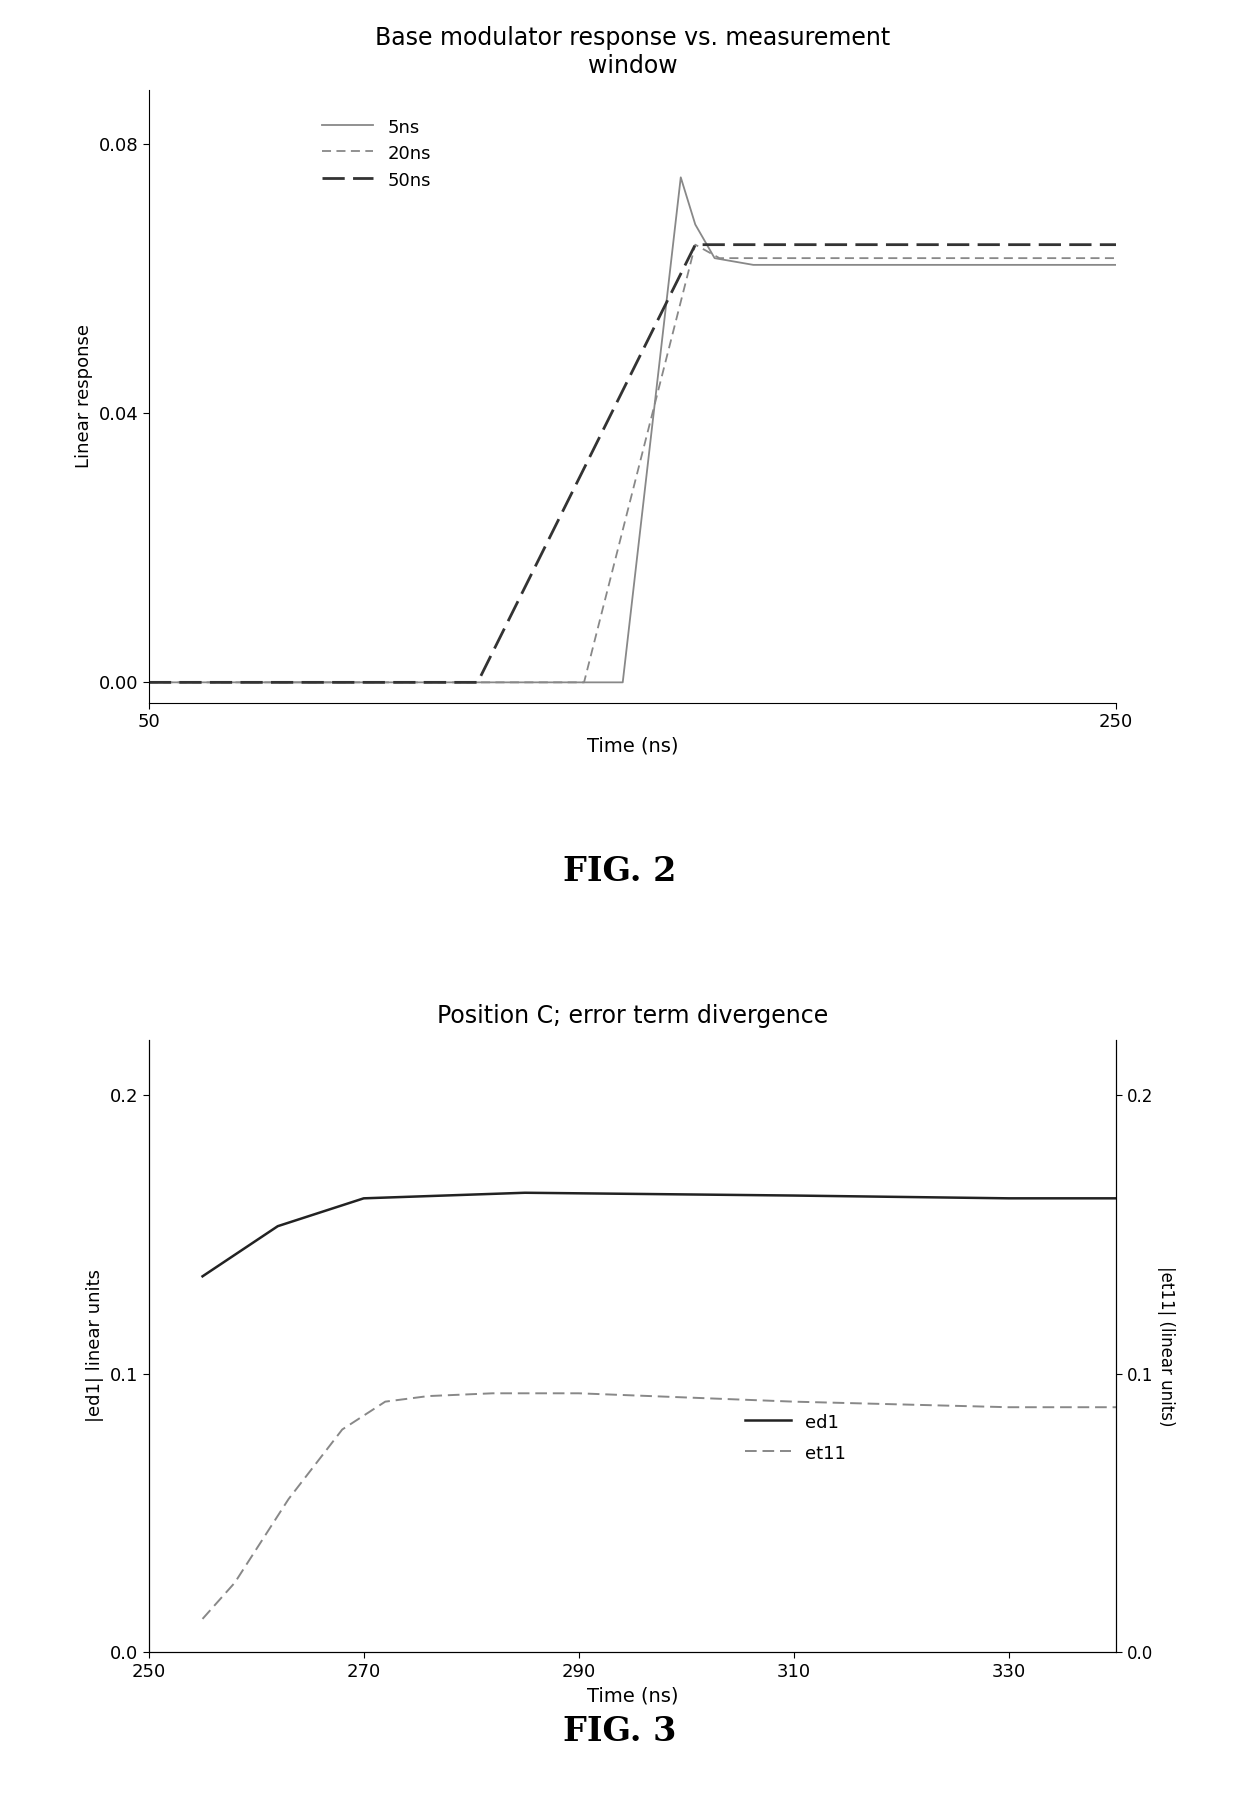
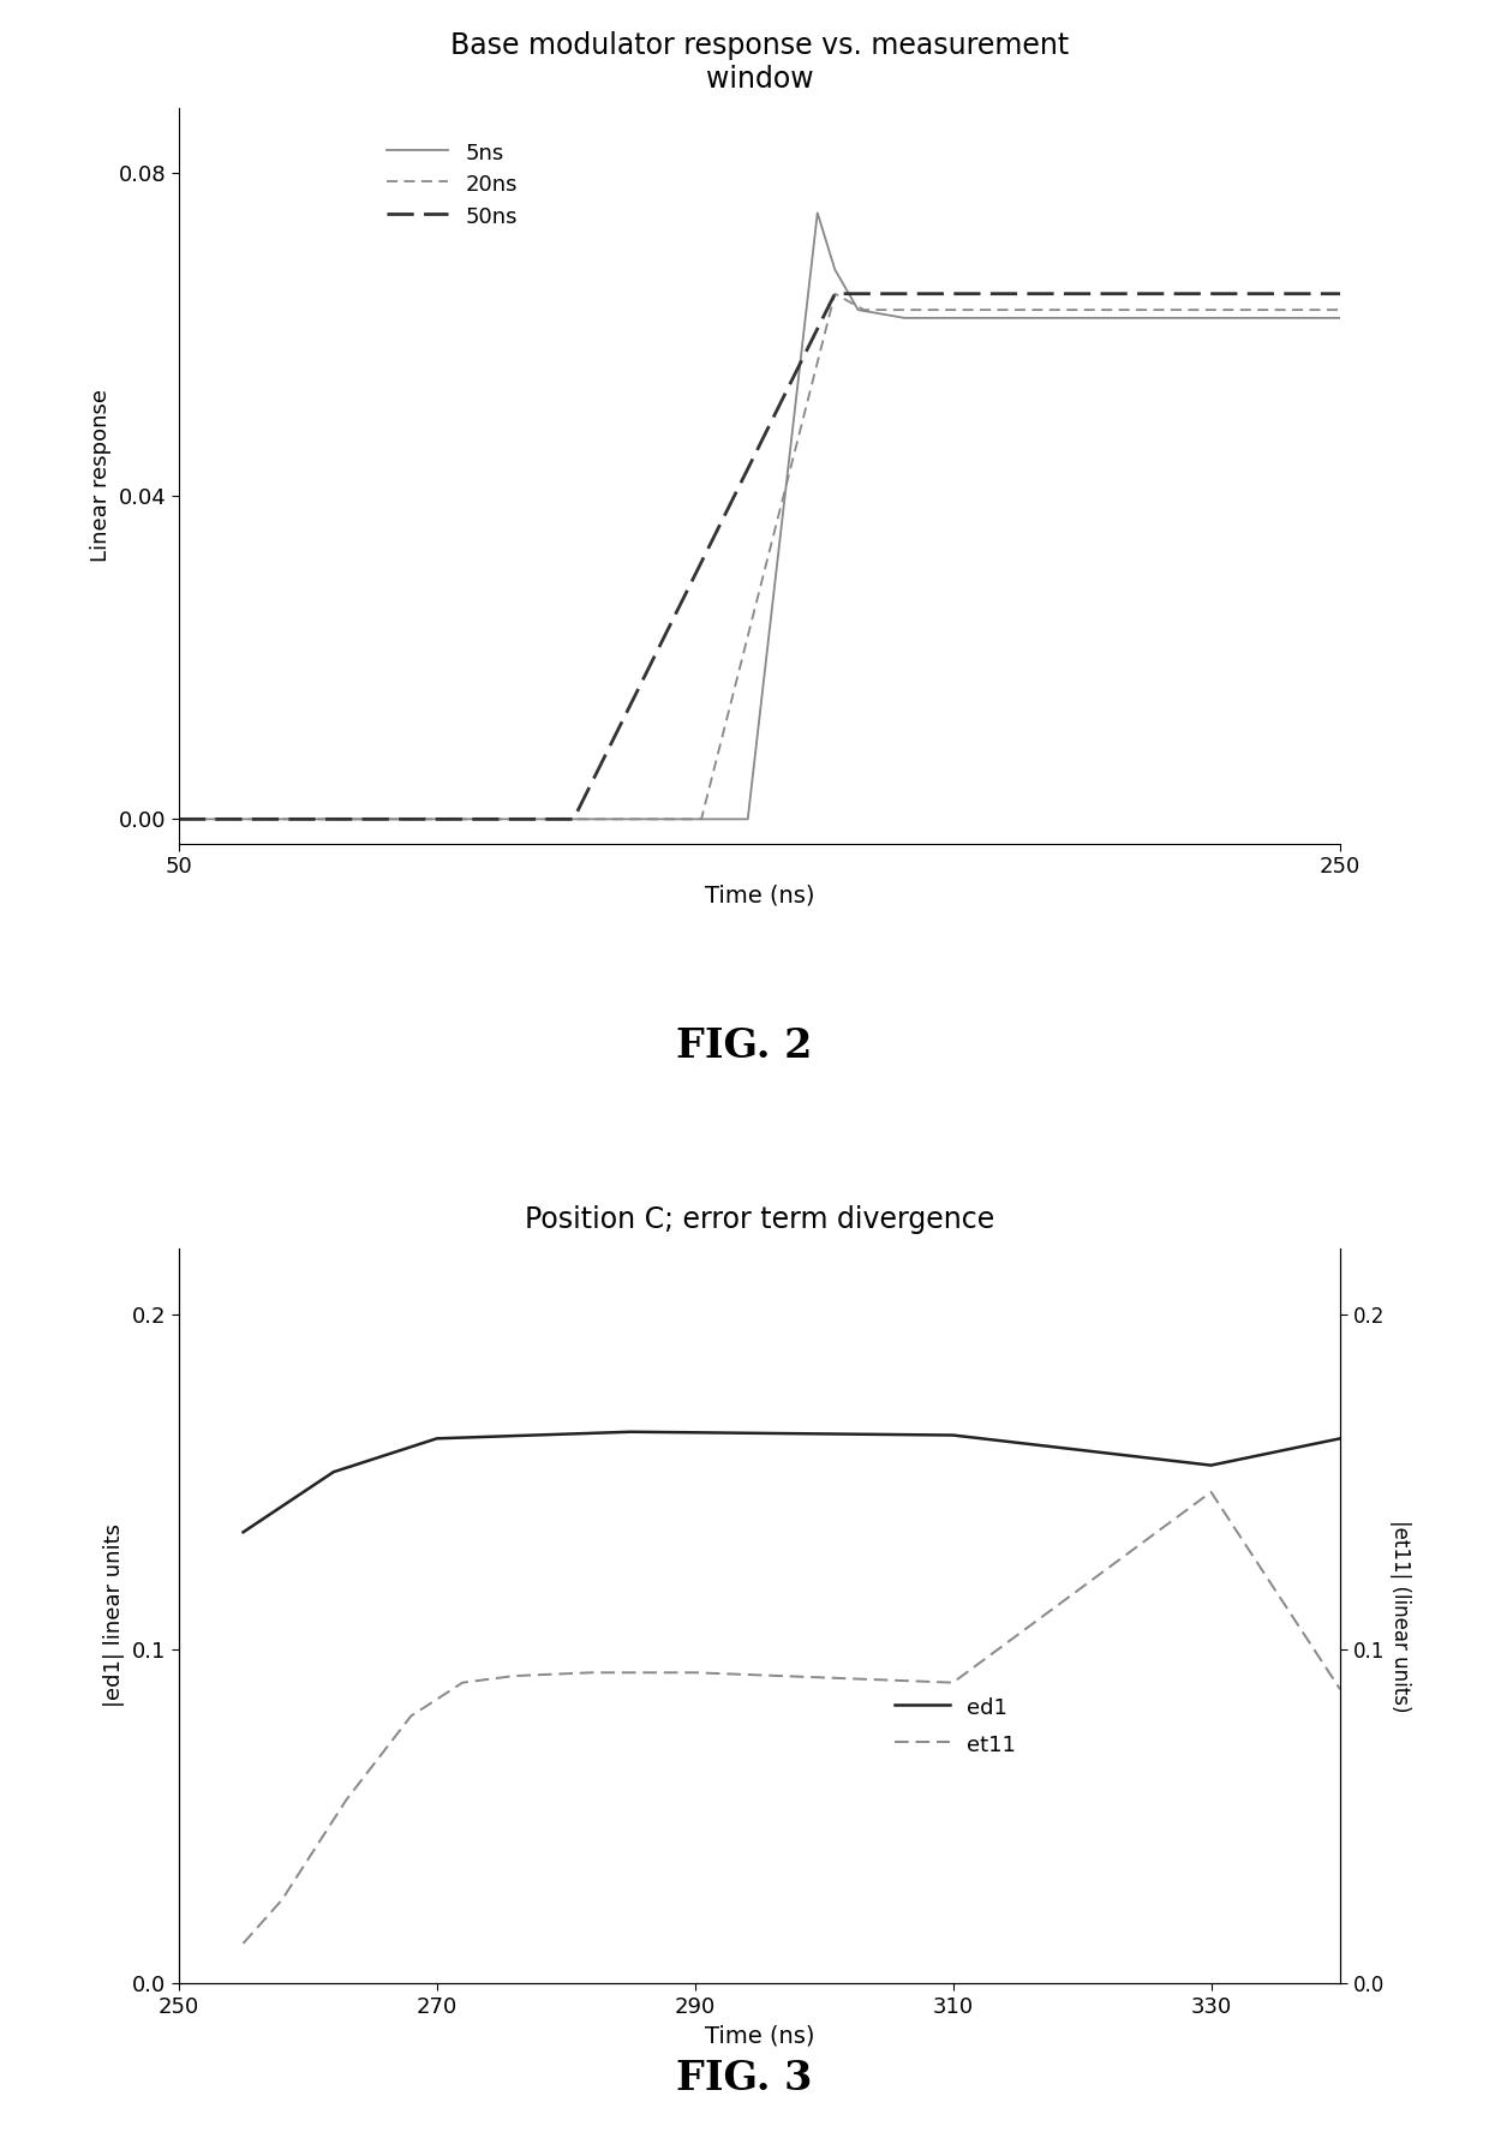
Position C; error term divergence/ed1/330: 0.163 -> 0.155
Position C; error term divergence/et11/330: 0.088 -> 0.147
